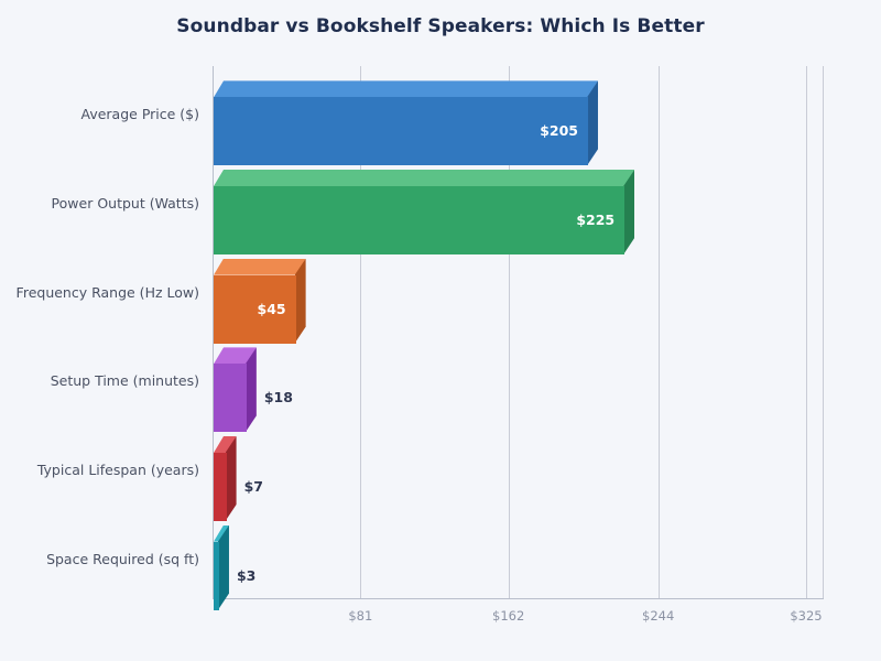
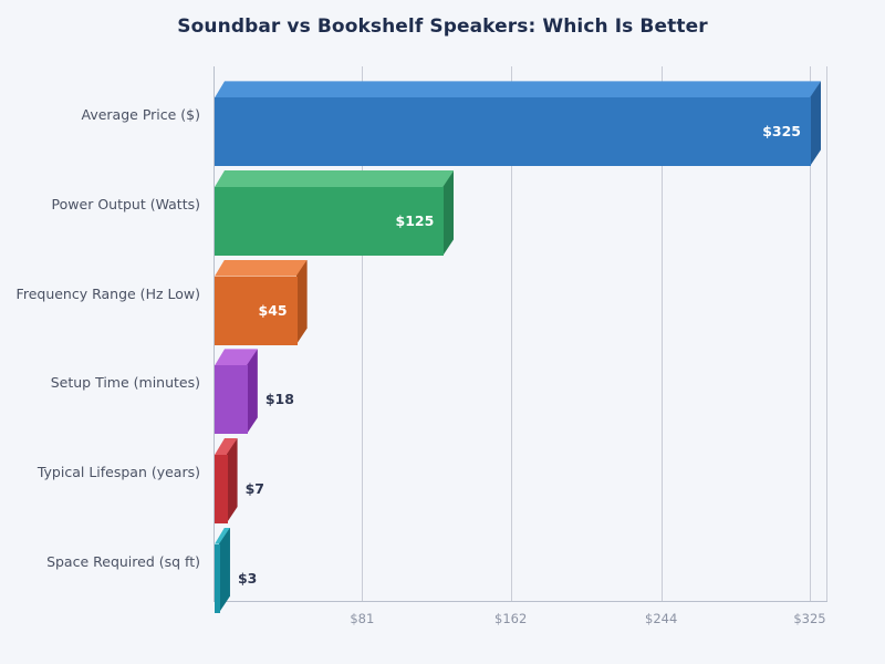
Average Price ($): $205 -> $325
Power Output (Watts): $225 -> $125
